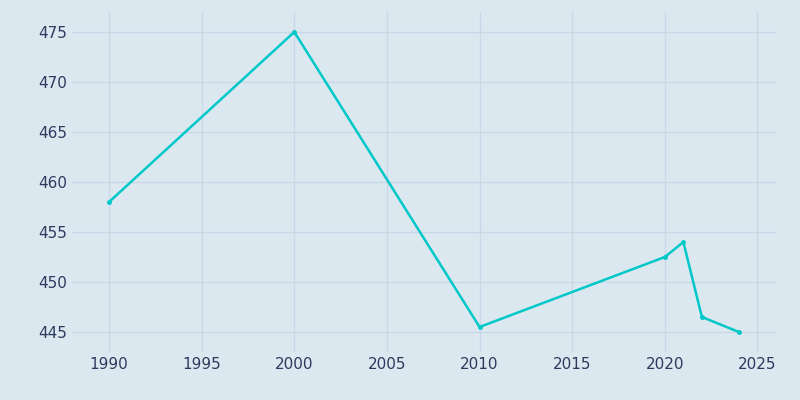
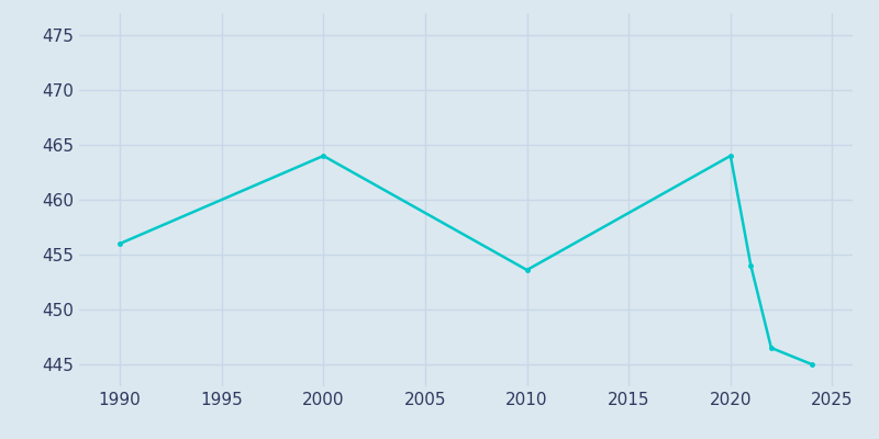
1990: 458.0 -> 456.0
2000: 475.0 -> 464.0
2010: 445.5 -> 453.6
2020: 452.5 -> 464.0
